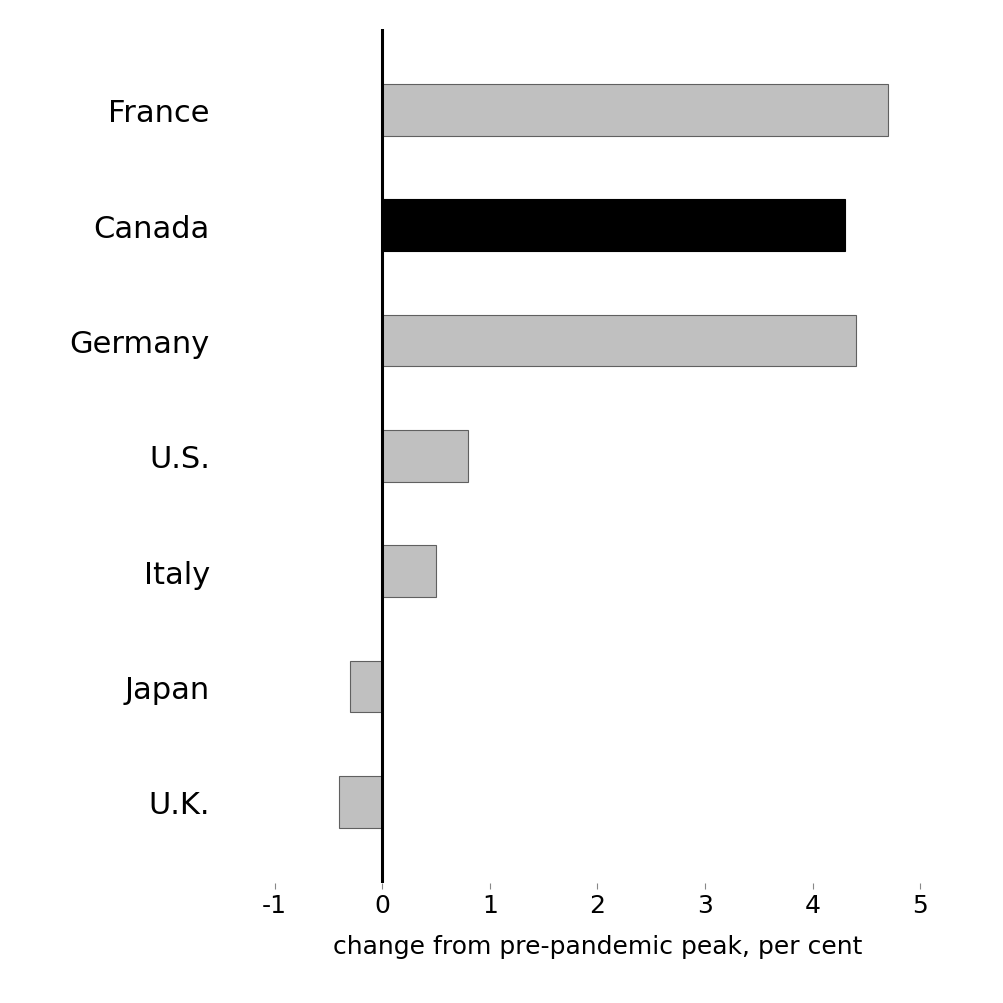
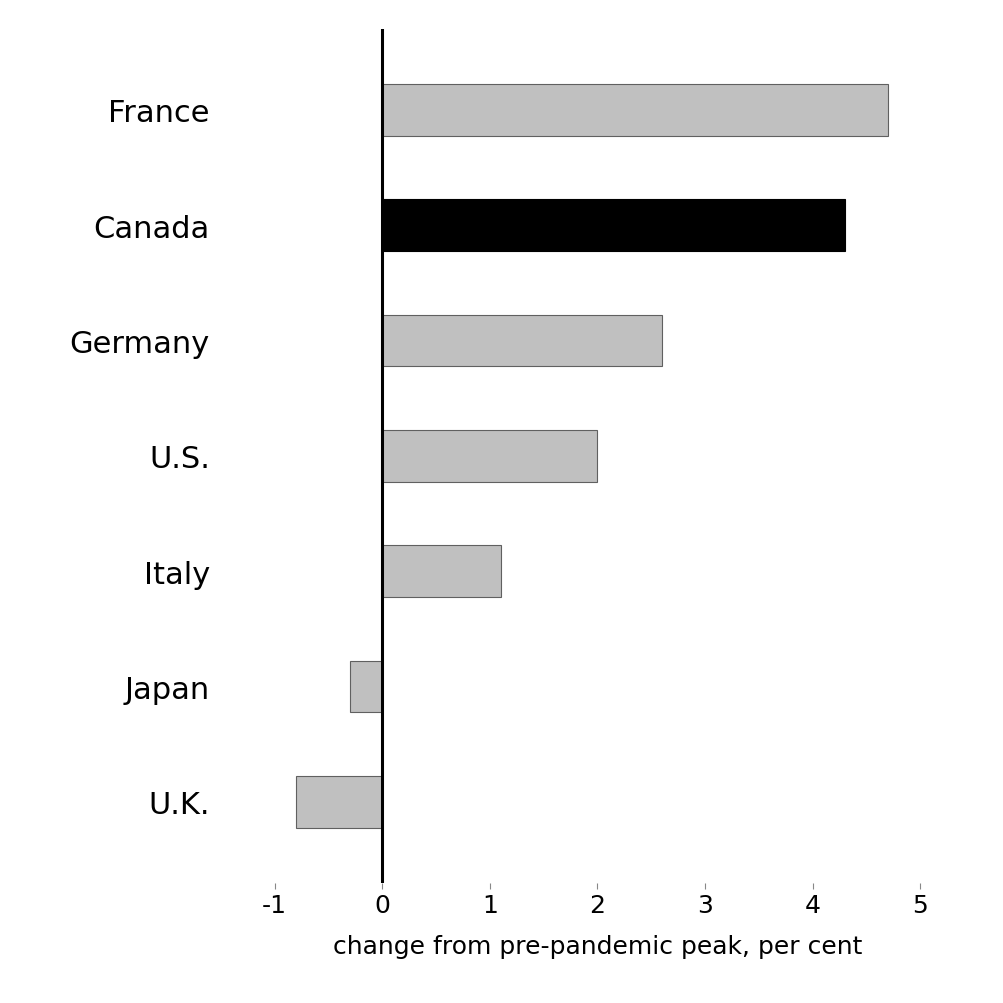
Germany: 4.4 -> 2.6
U.S.: 0.8 -> 2.0
Italy: 0.5 -> 1.1
U.K.: -0.4 -> -0.8
